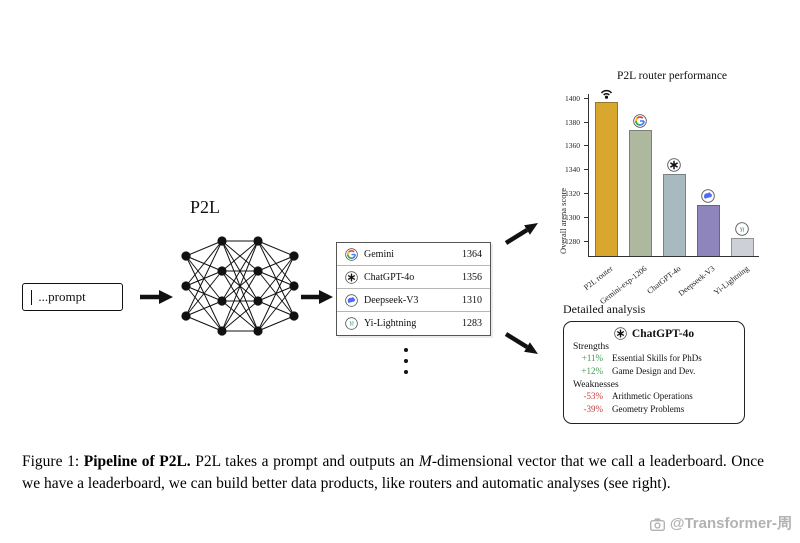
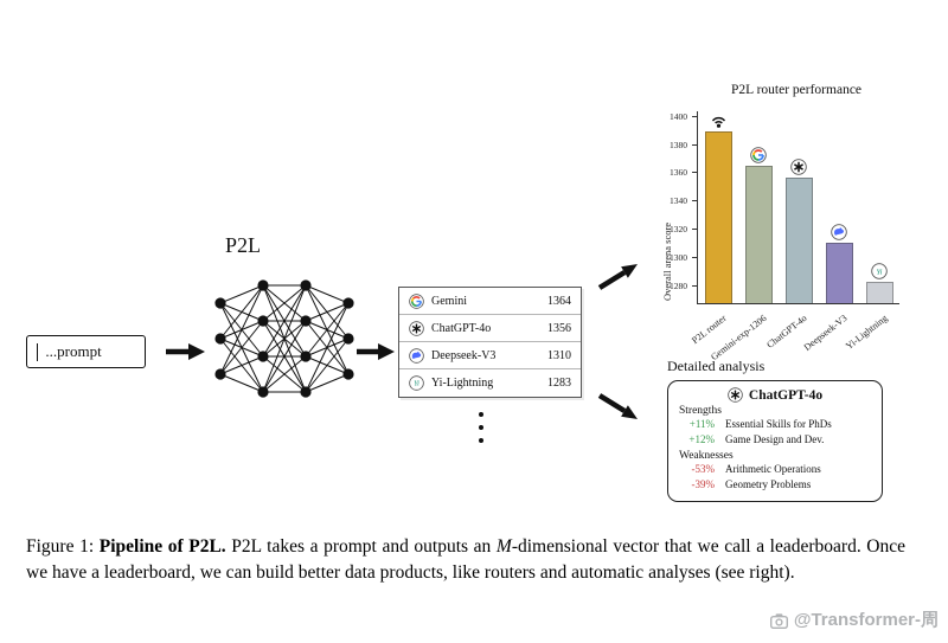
P2L router: 1397 -> 1390
Gemini-exp-1206: 1374 -> 1365
ChatGPT-4o: 1337 -> 1357
